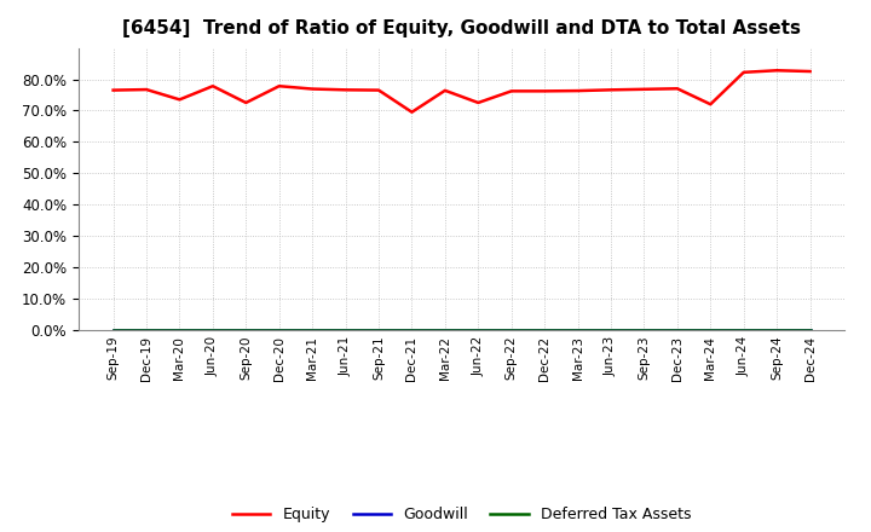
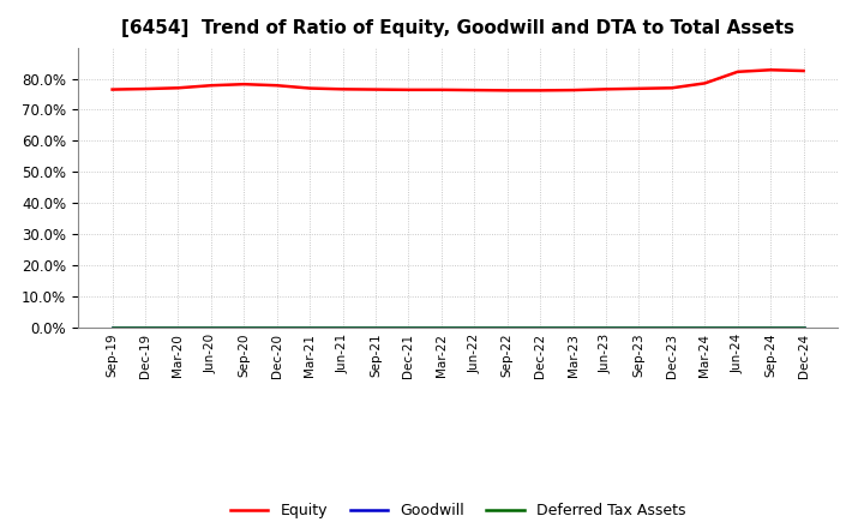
Equity/Mar-20: 73.5% -> 77.0%
Equity/Sep-20: 72.5% -> 78.2%
Equity/Dec-21: 69.5% -> 76.4%
Equity/Jun-22: 72.5% -> 76.3%
Equity/Mar-24: 72.0% -> 78.5%
